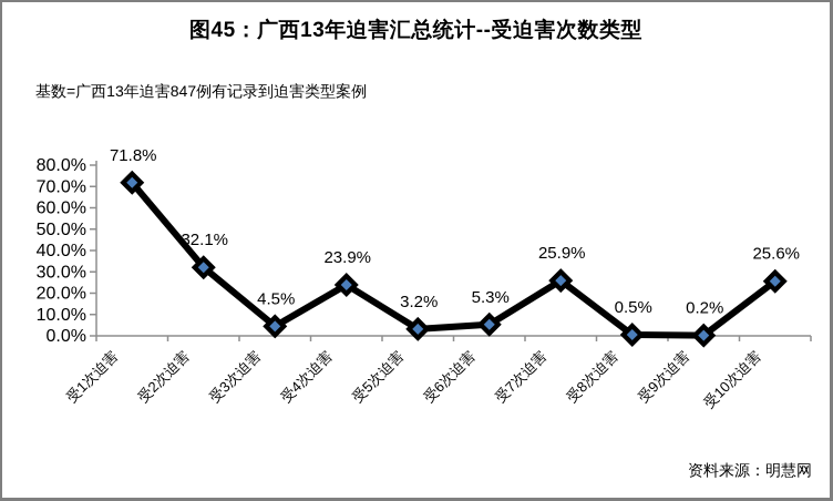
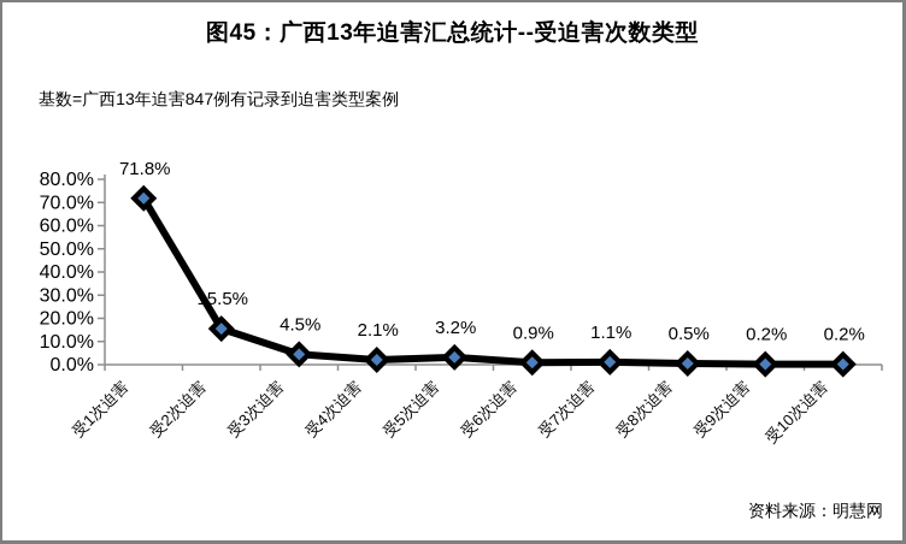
受2次迫害: 32.1% -> 15.5%
受4次迫害: 23.9% -> 2.1%
受6次迫害: 5.3% -> 0.9%
受7次迫害: 25.9% -> 1.1%
受10次迫害: 25.6% -> 0.2%
